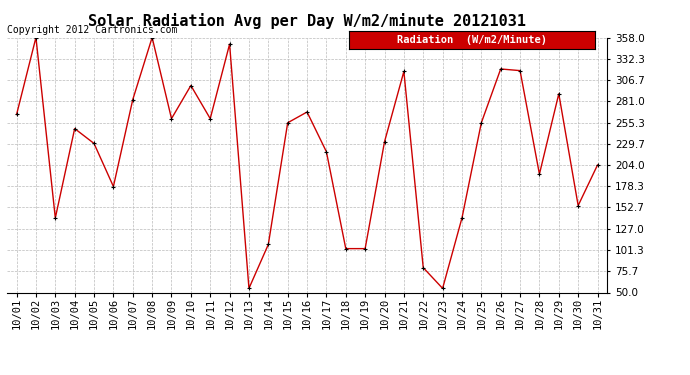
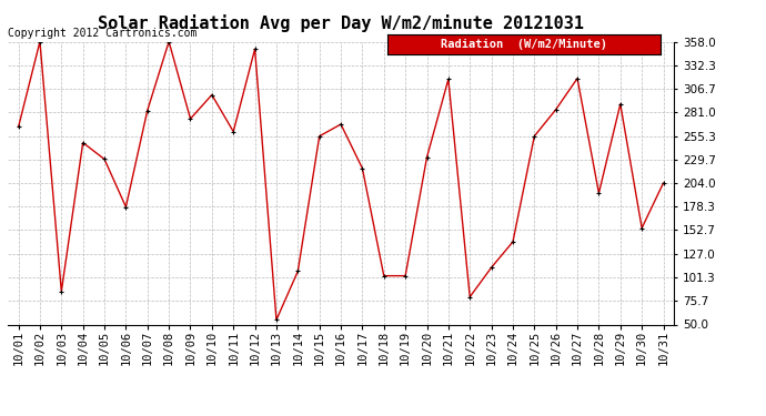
10/03: 140 -> 86
10/09: 260 -> 274
10/23: 55 -> 112
10/26: 320 -> 284
